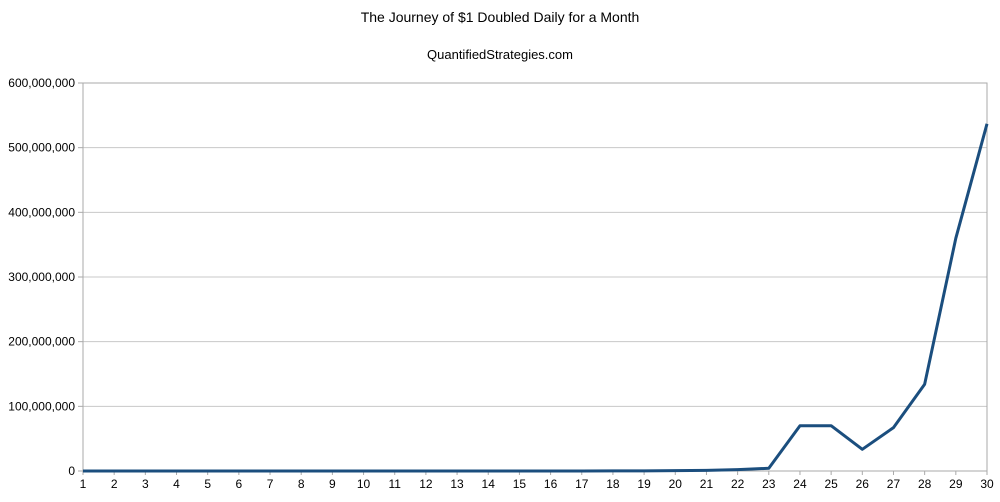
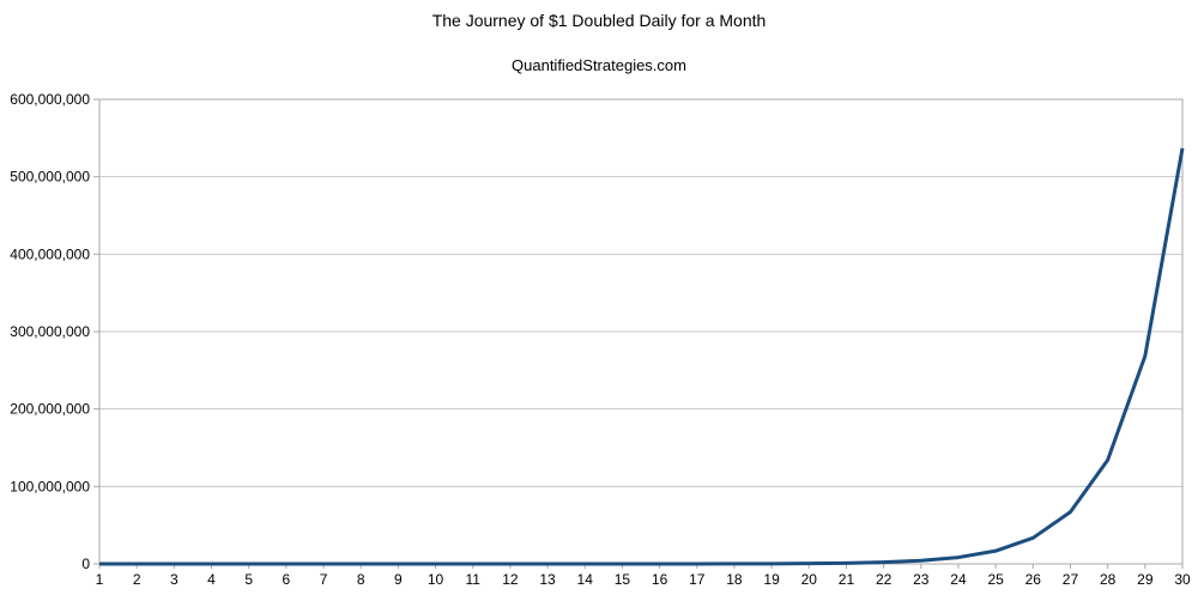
24: 70000000 -> 10000000
25: 70000000 -> 20000000
29: 360000000 -> 270000000
